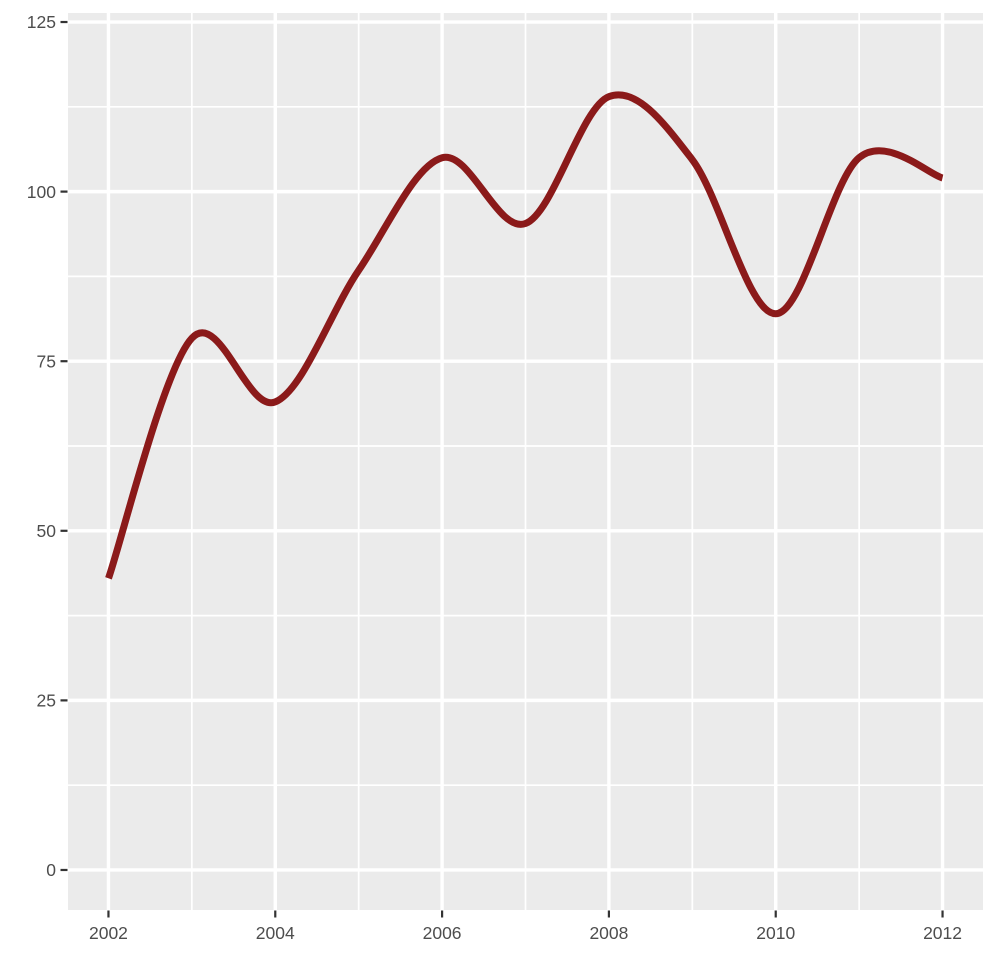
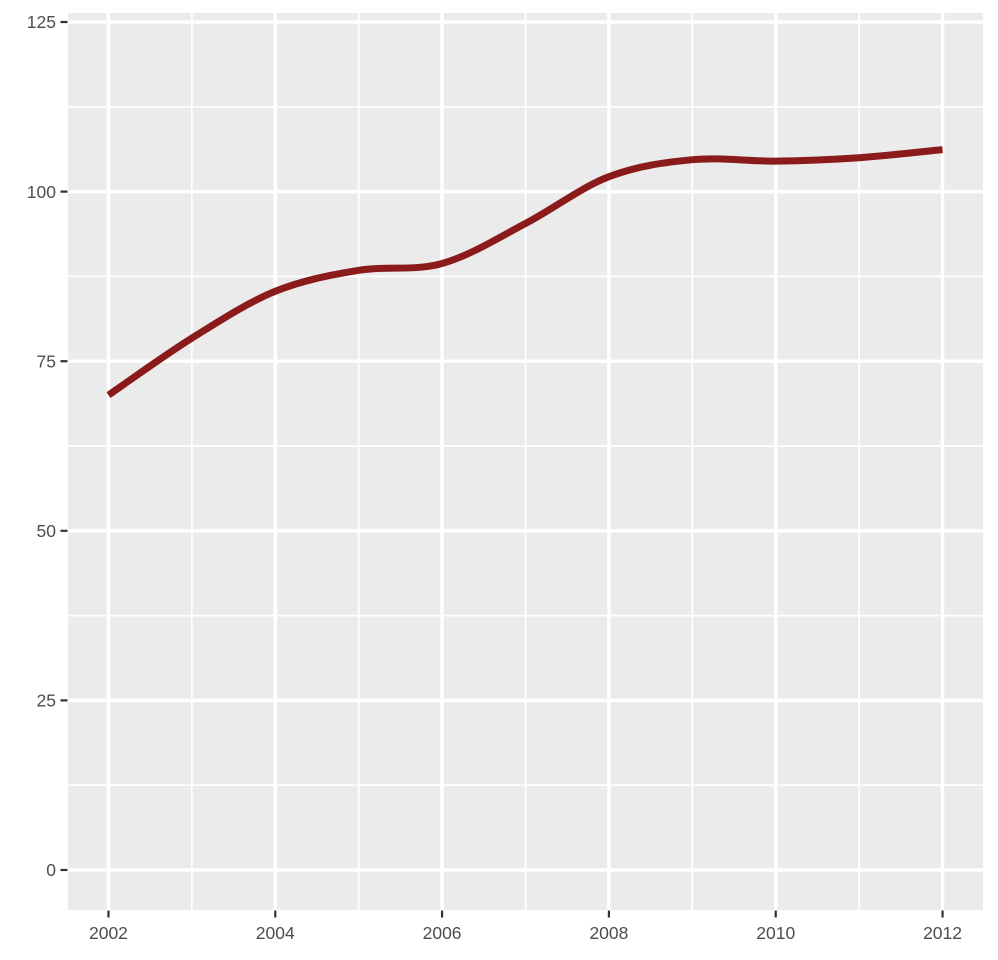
2002: 43 -> 70
2004: 69 -> 85
2006: 105 -> 89
2008: 114 -> 102
2010: 82 -> 104
2012: 102 -> 106
